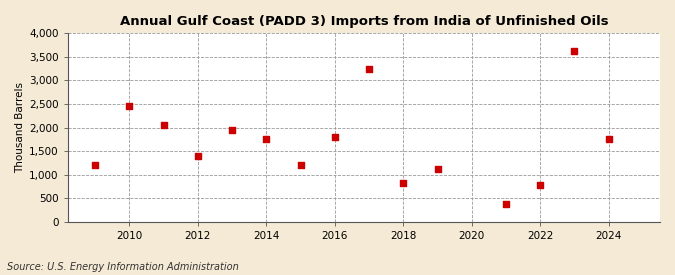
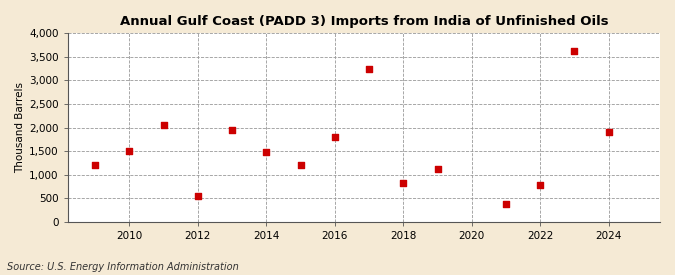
2010: 2,450 -> 1,500
2012: 1,400 -> 550
2014: 1,750 -> 1,480
2024: 1,750 -> 1,900
